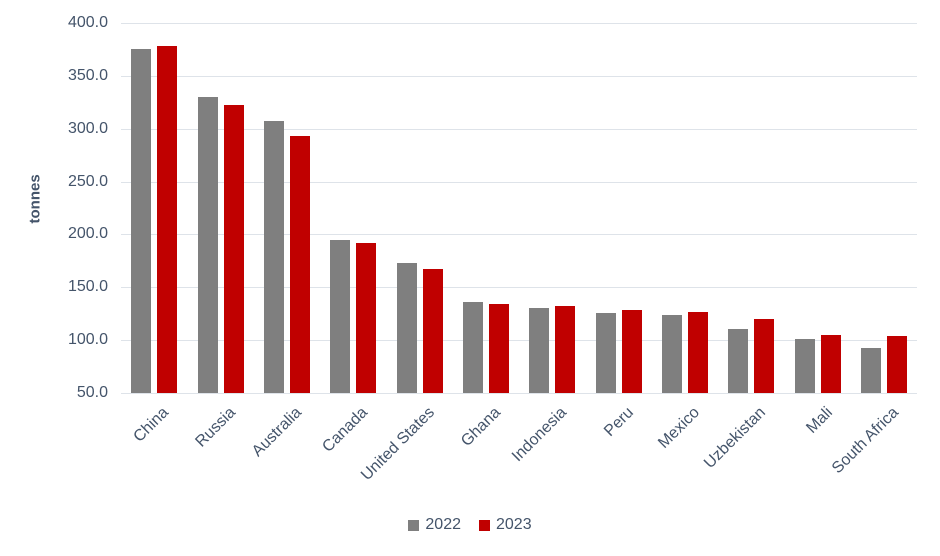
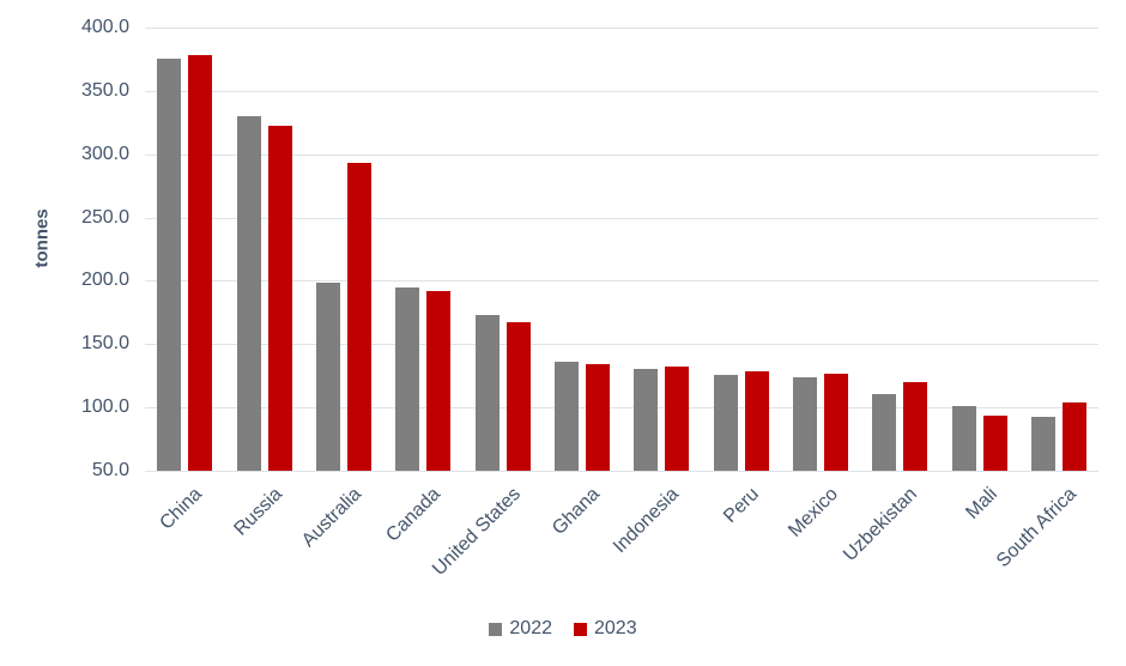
2022/Australia: 307 -> 199
2023/Mali: 105 -> 94
